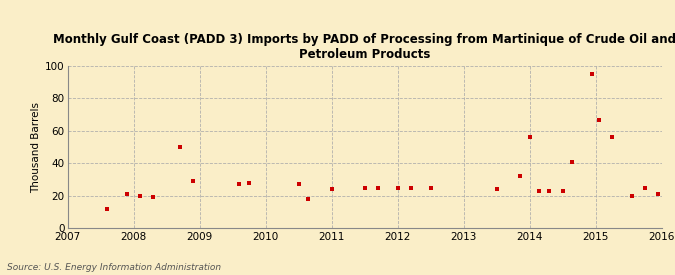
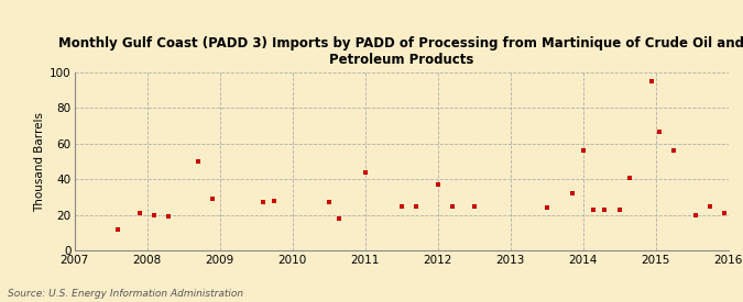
2011: 24 -> 44
2012: 25 -> 37
